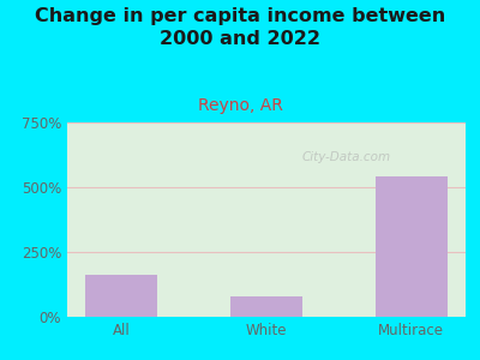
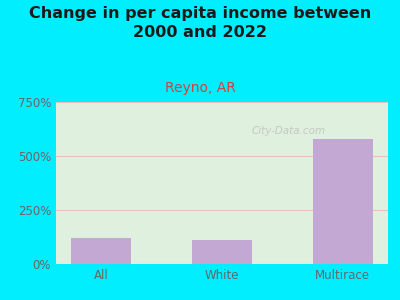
All: 160% -> 120%
White: 80% -> 110%
Multirace: 540% -> 580%
